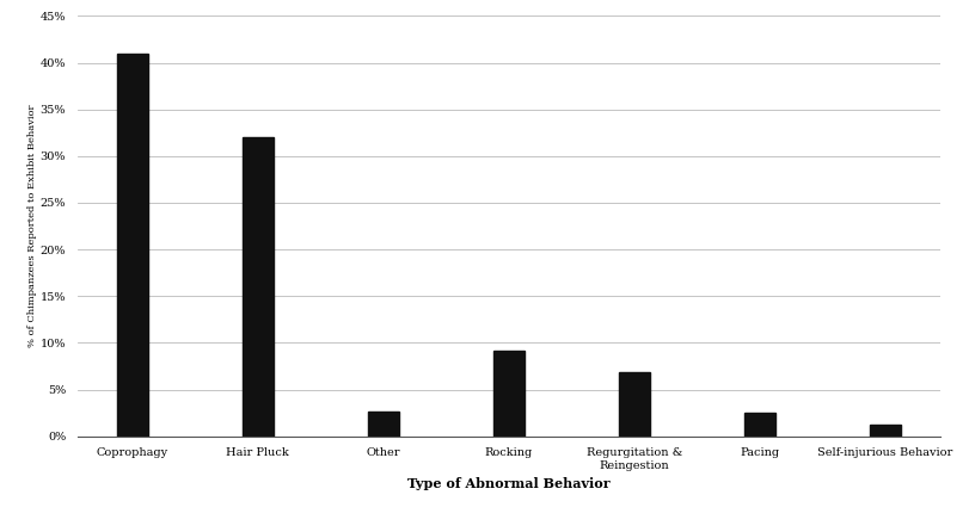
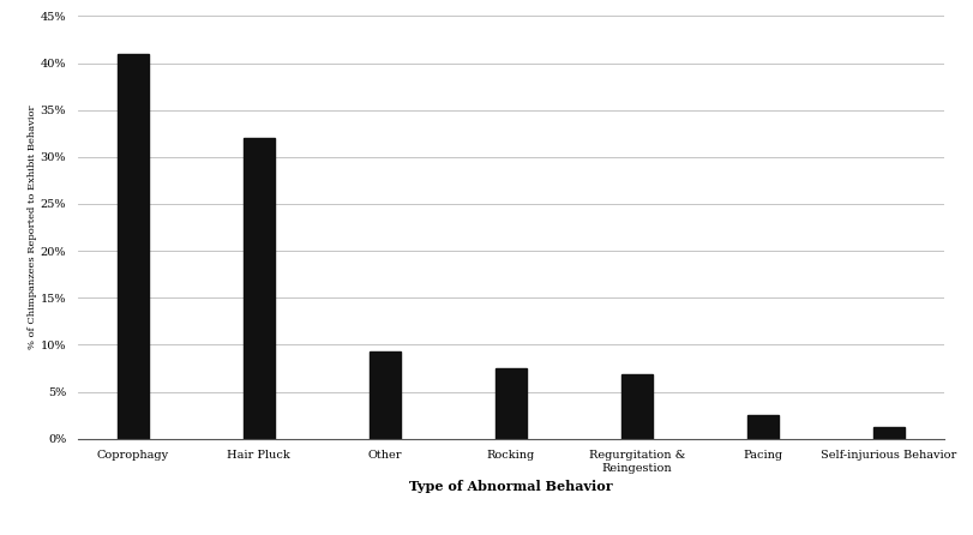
Other: 2.6% -> 9.3%
Rocking: 9.2% -> 7.5%
